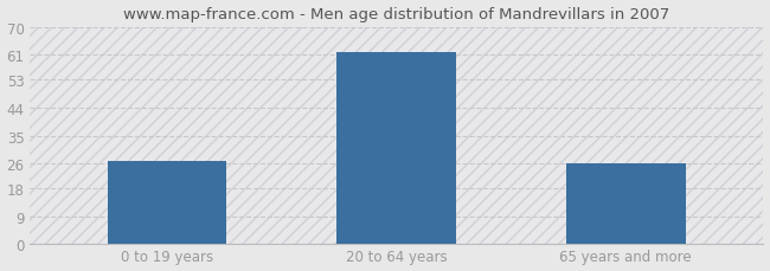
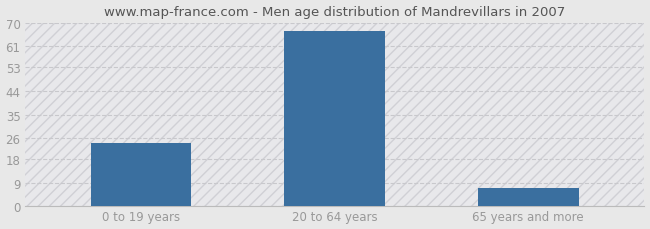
0 to 19 years: 27 -> 24
20 to 64 years: 62 -> 67
65 years and more: 26 -> 7
